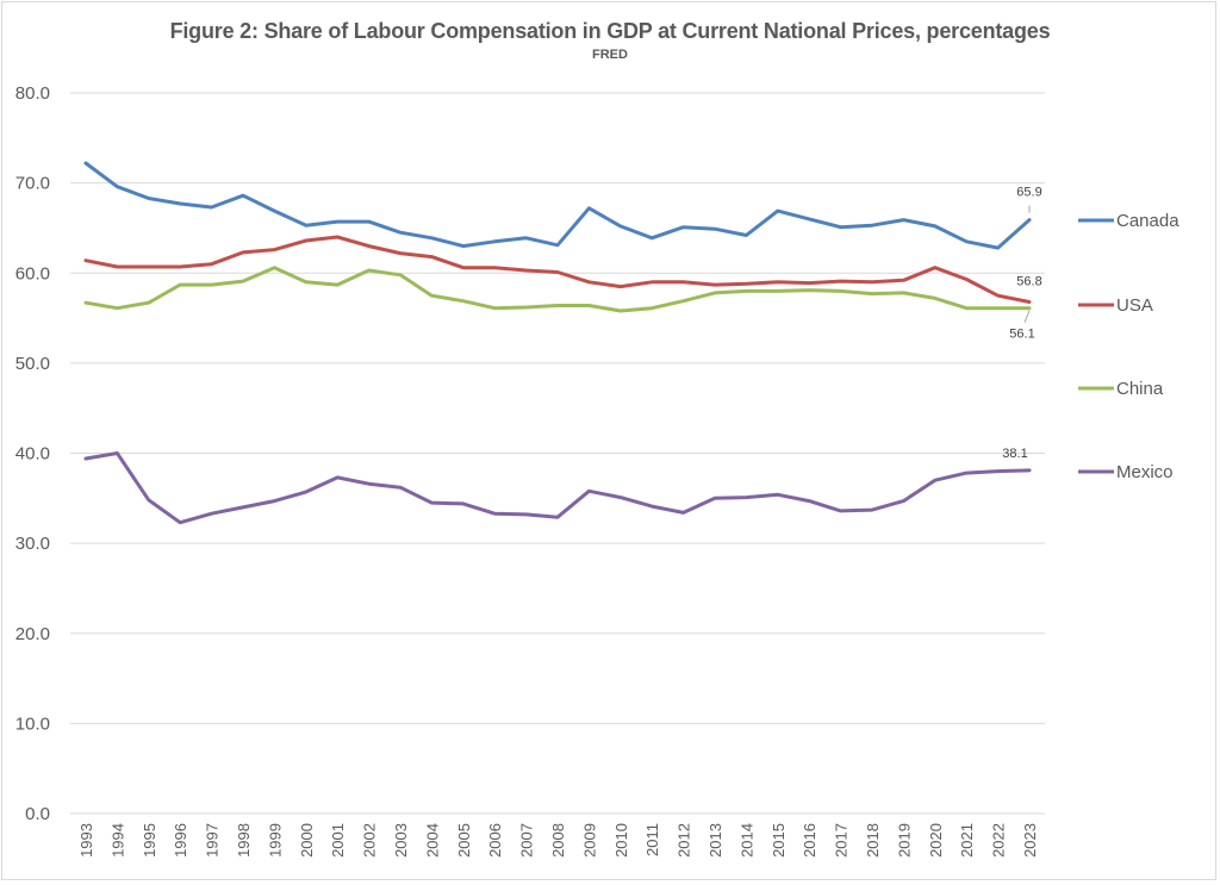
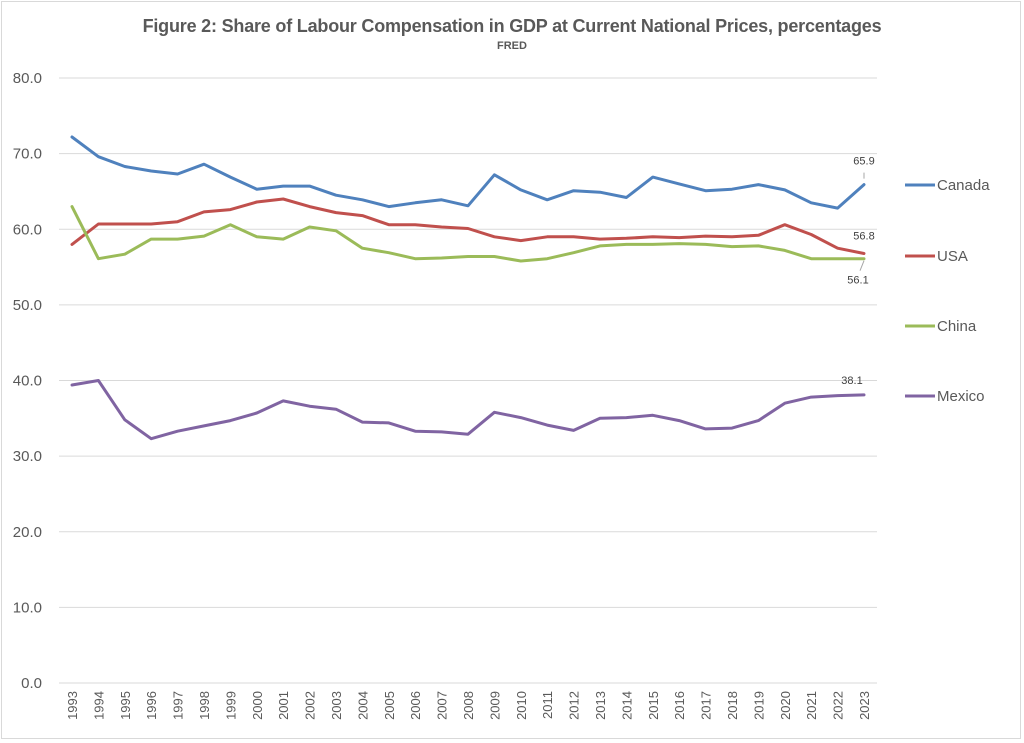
USA/1993: 61 -> 58
China/1993: 57 -> 63
